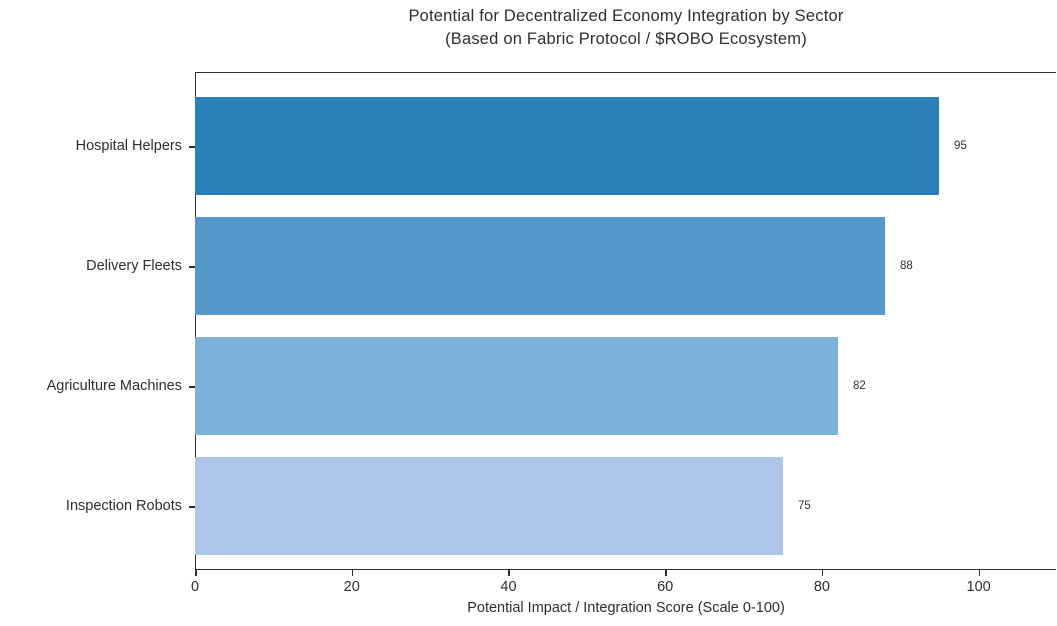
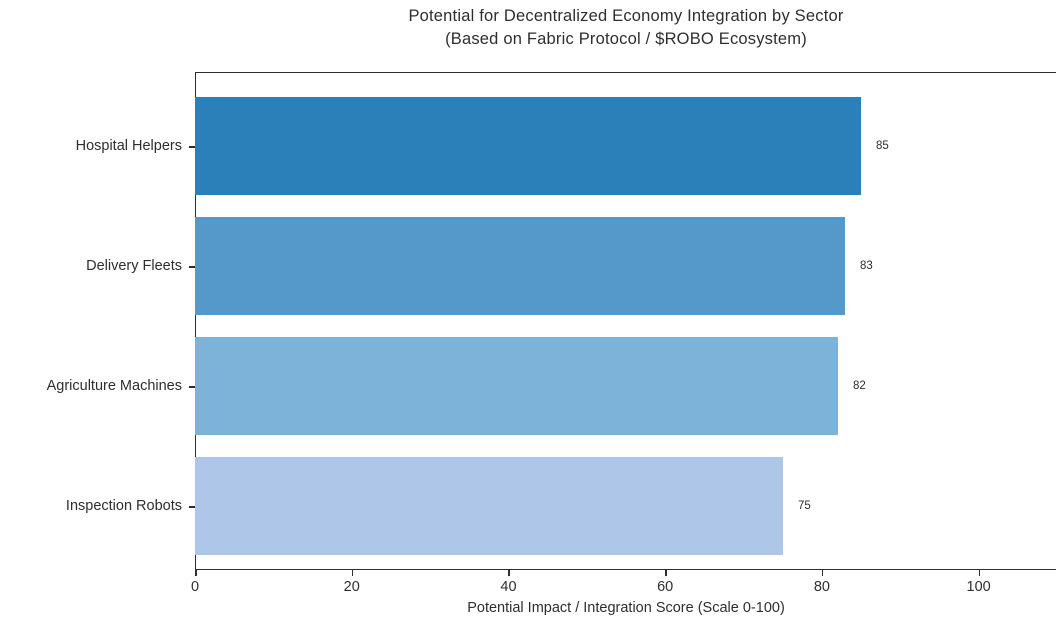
Hospital Helpers: 95 -> 85
Delivery Fleets: 88 -> 83
